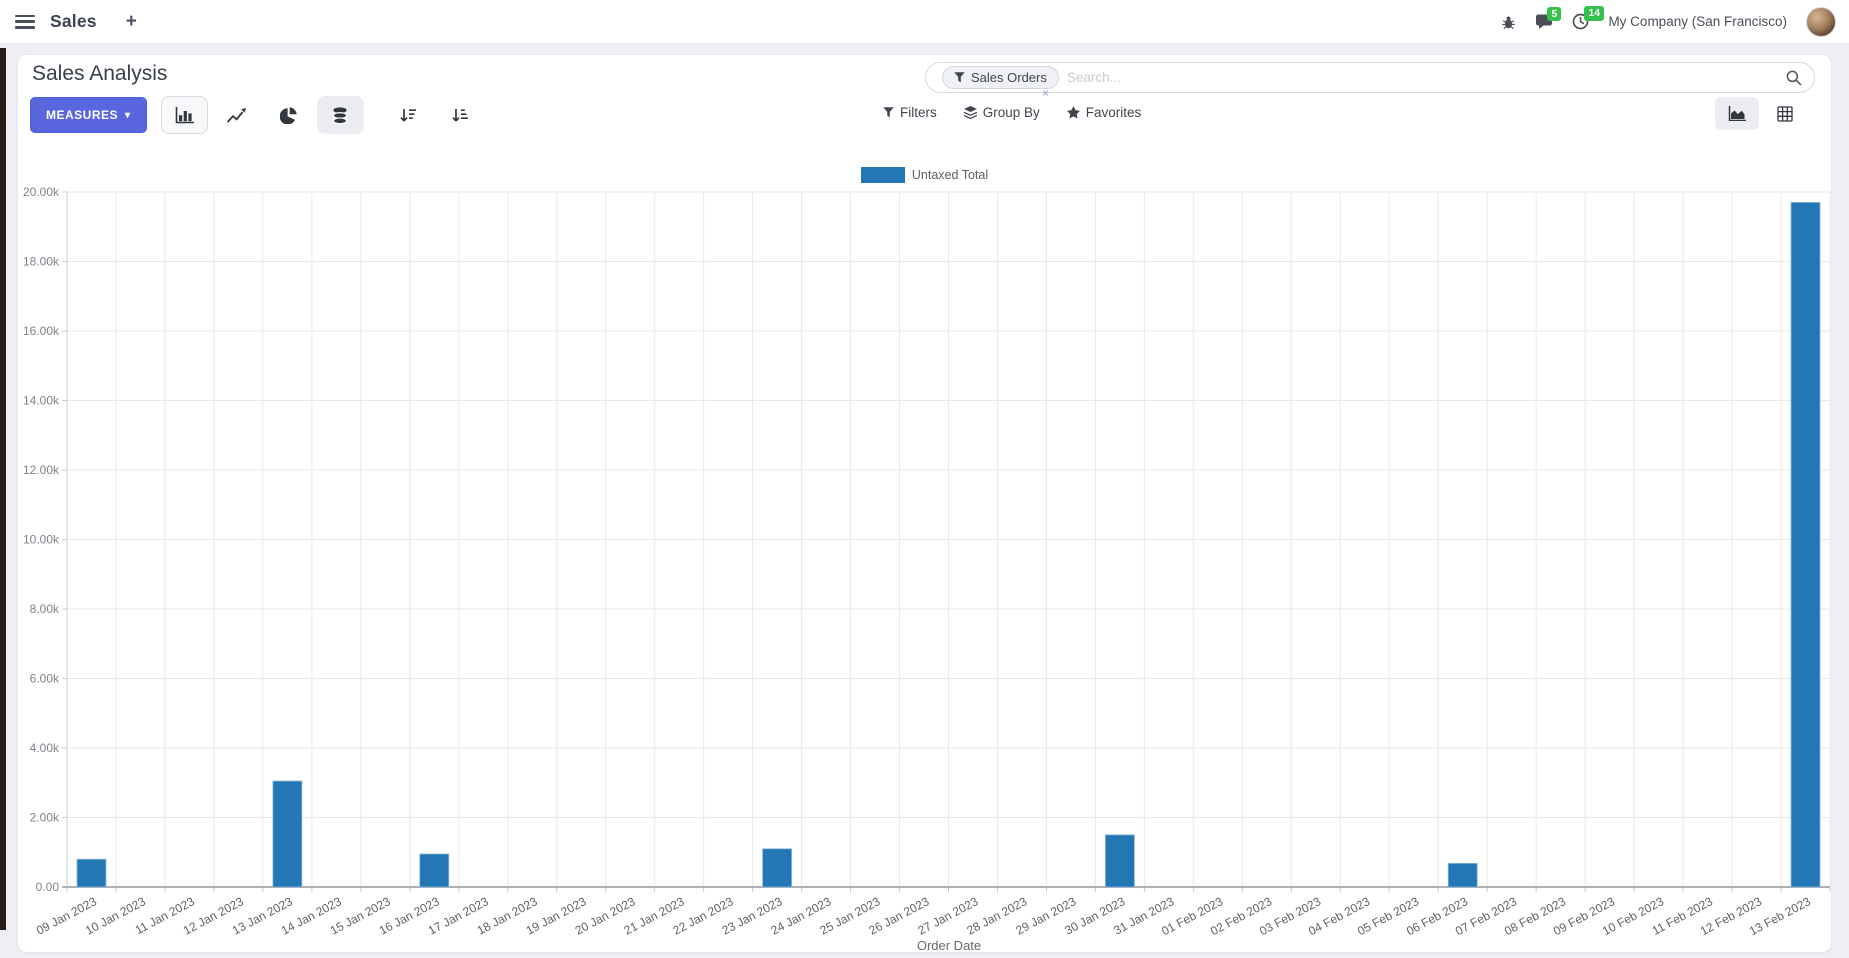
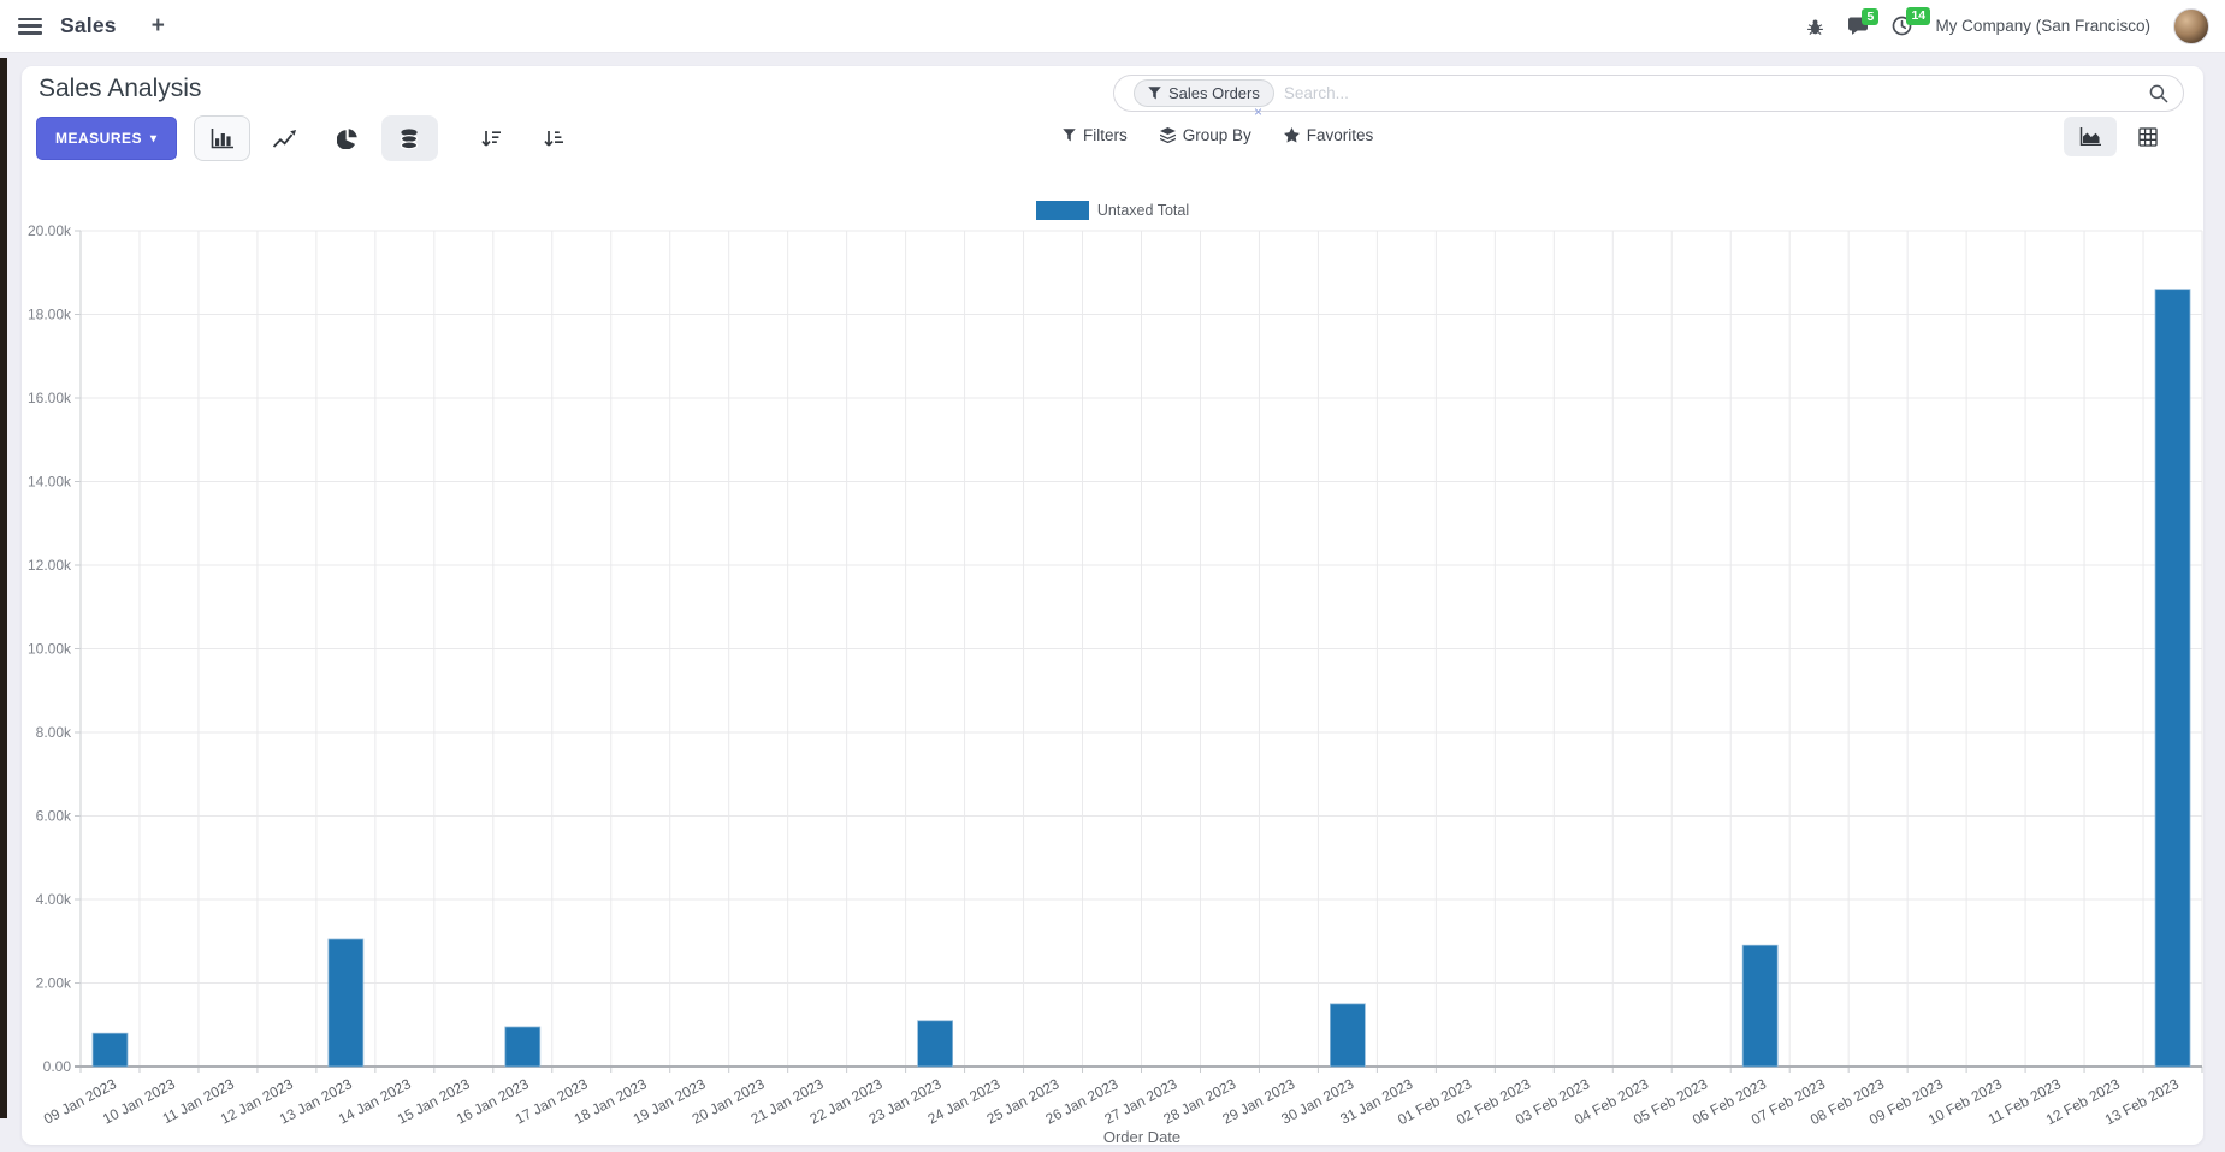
06 Feb 2023: 0.7k -> 2.9k
13 Feb 2023: 19.7k -> 18.6k
